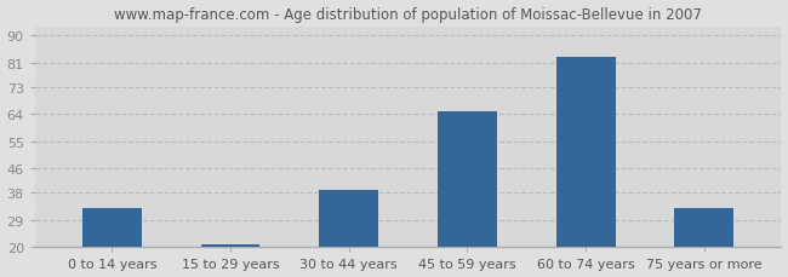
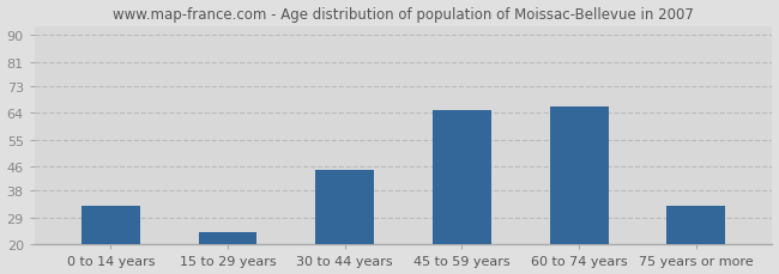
15 to 29 years: 21 -> 24
30 to 44 years: 39 -> 45
60 to 74 years: 83 -> 66
